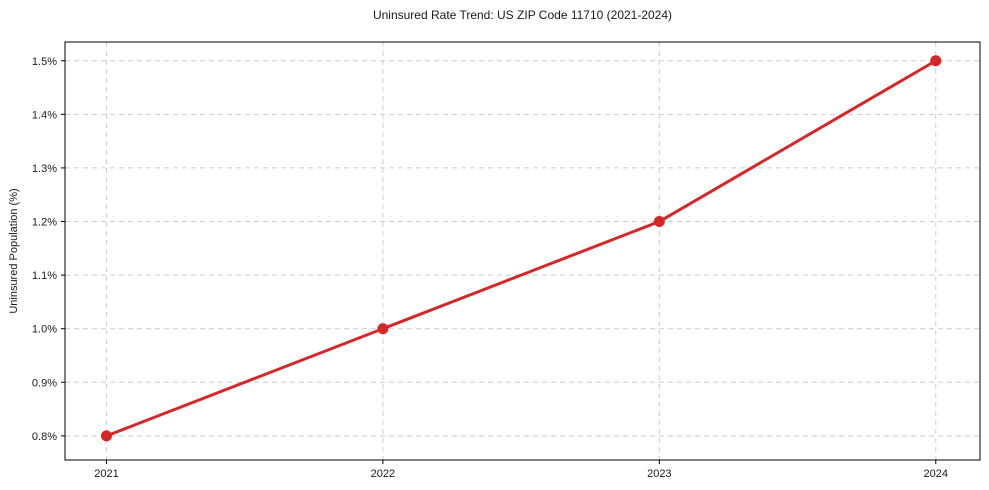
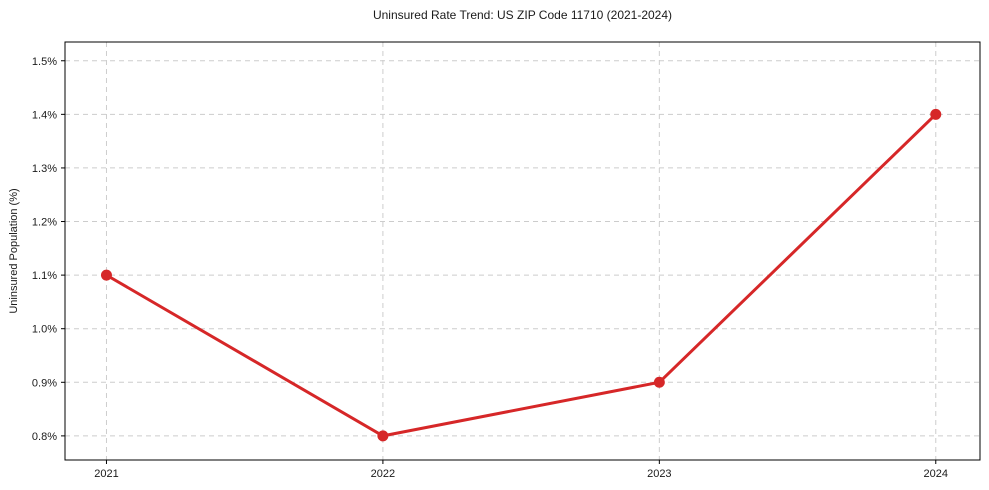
2021: 0.8% -> 1.1%
2022: 1.0% -> 0.8%
2023: 1.2% -> 0.9%
2024: 1.5% -> 1.4%
